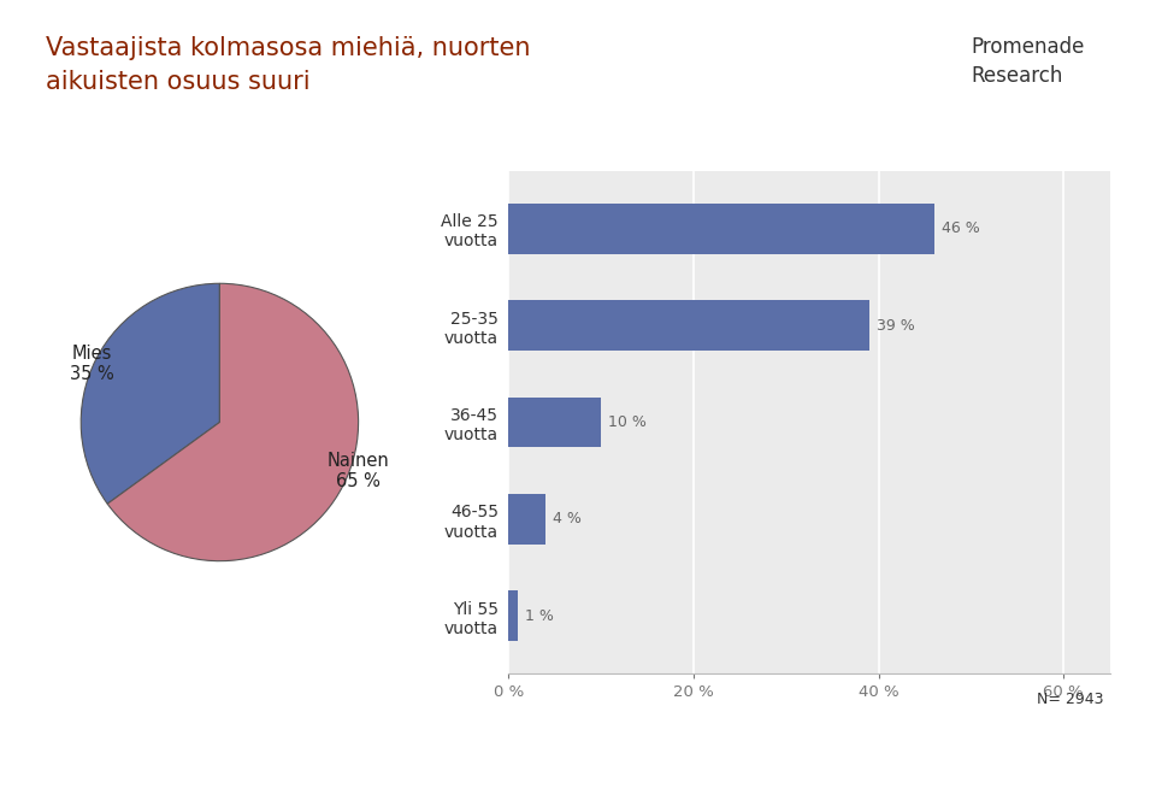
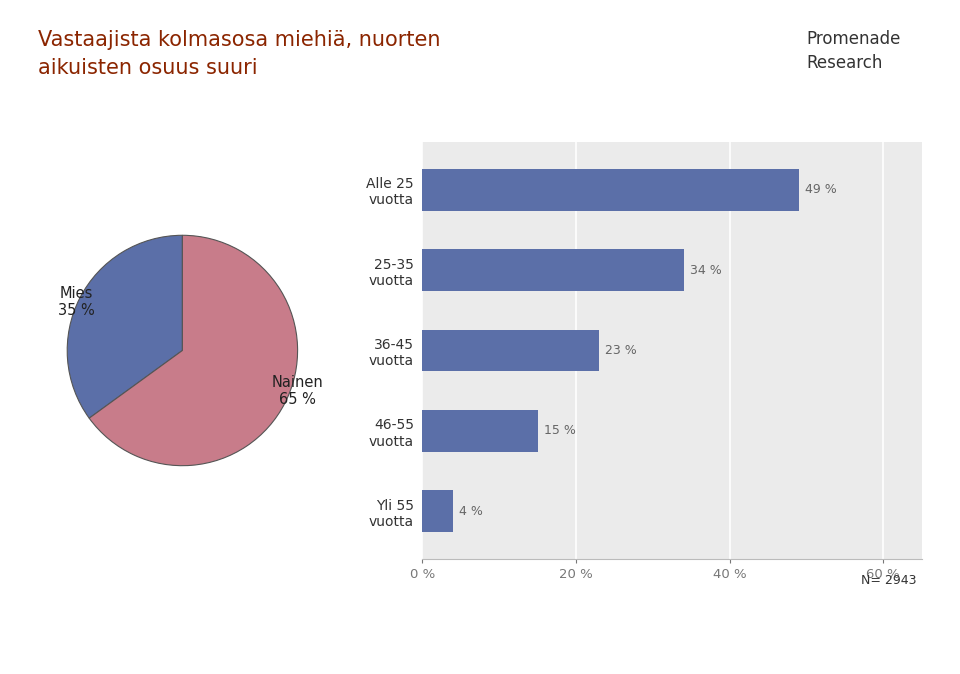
Alle 25 vuotta: 46 -> 49
25-35 vuotta: 39 -> 34
36-45 vuotta: 10 -> 23
46-55 vuotta: 4 -> 15
Yli 55 vuotta: 1 -> 4
